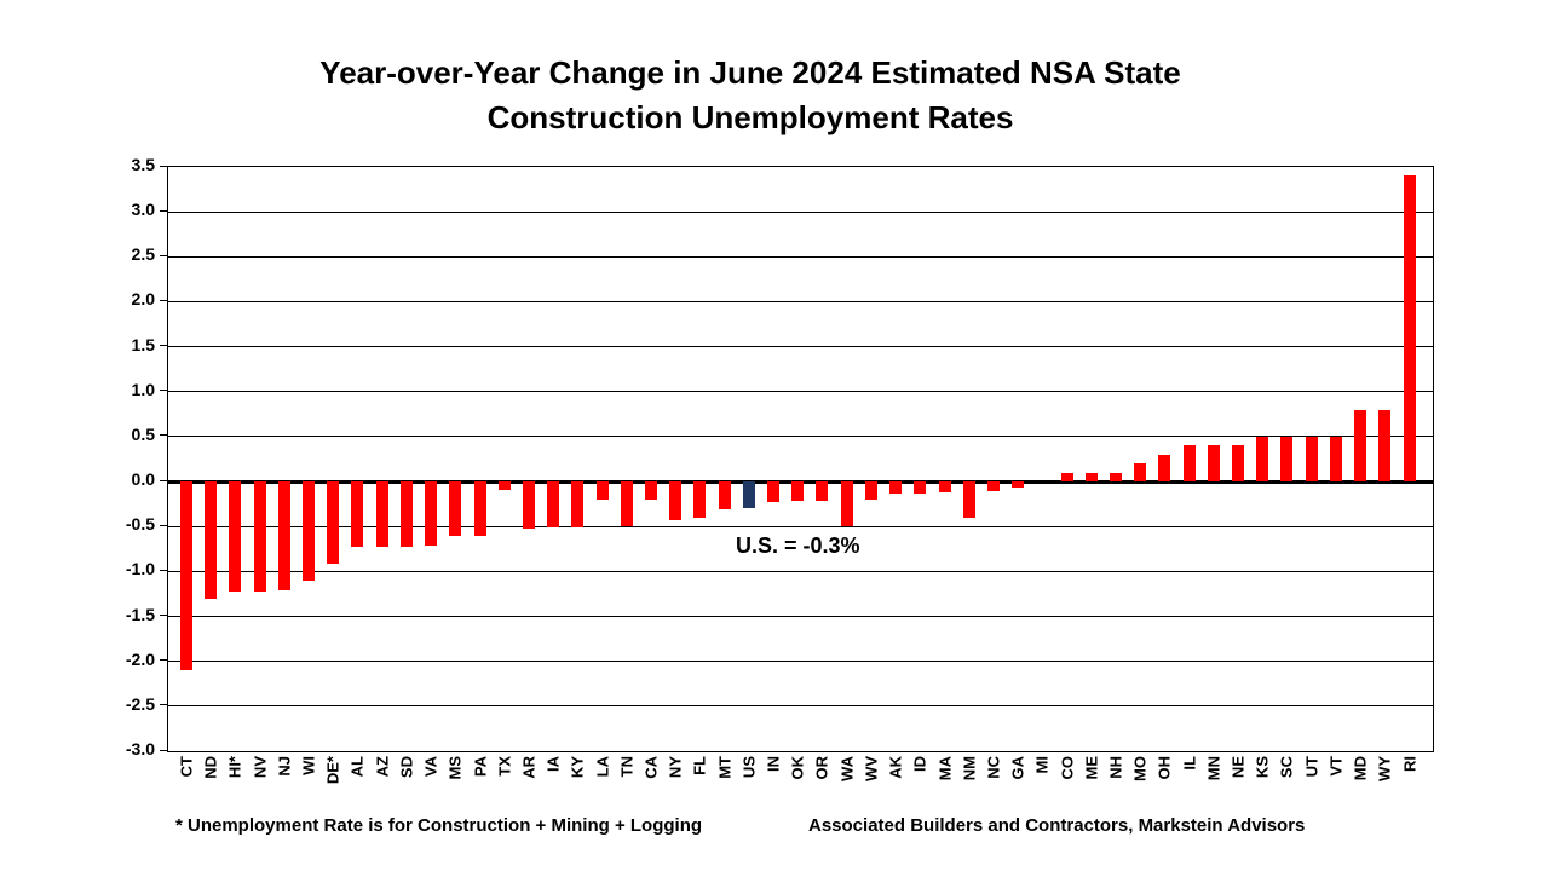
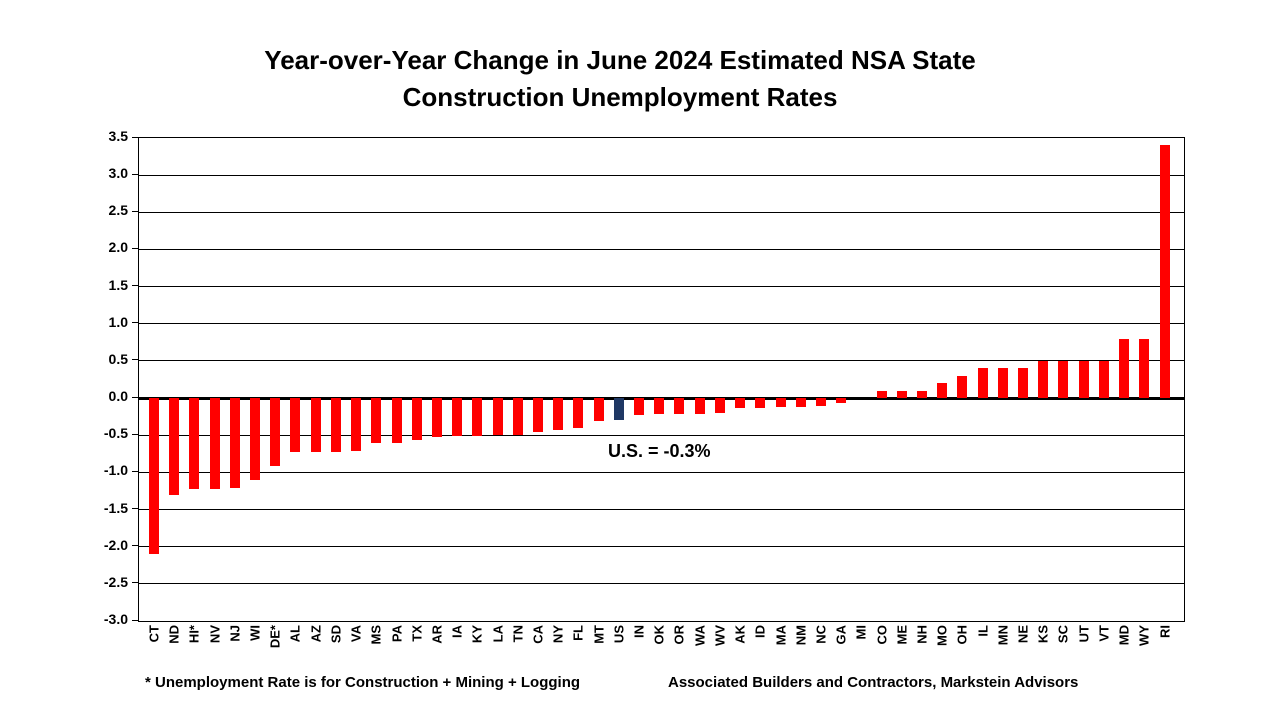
TX: -0.1 -> -0.6
LA: -0.2 -> -0.5
CA: -0.2 -> -0.5
WA: -0.5 -> -0.2
NM: -0.4 -> -0.1
